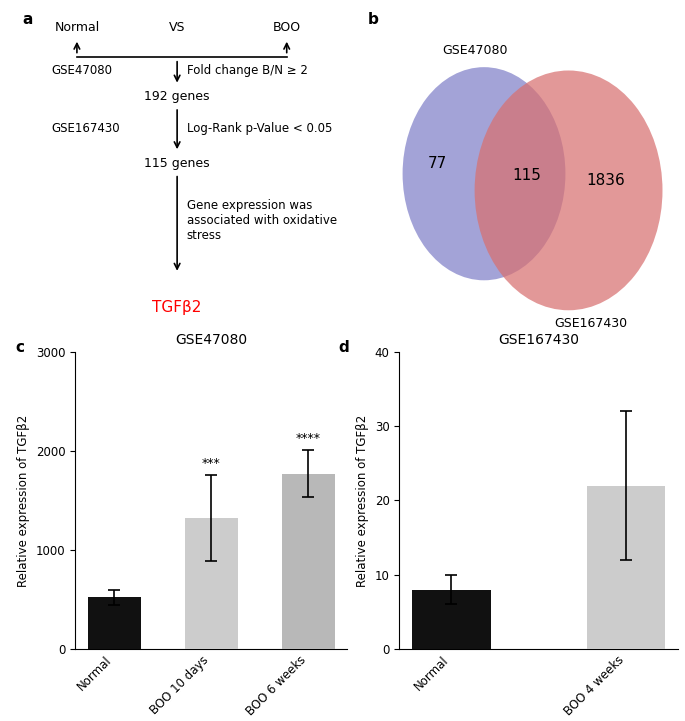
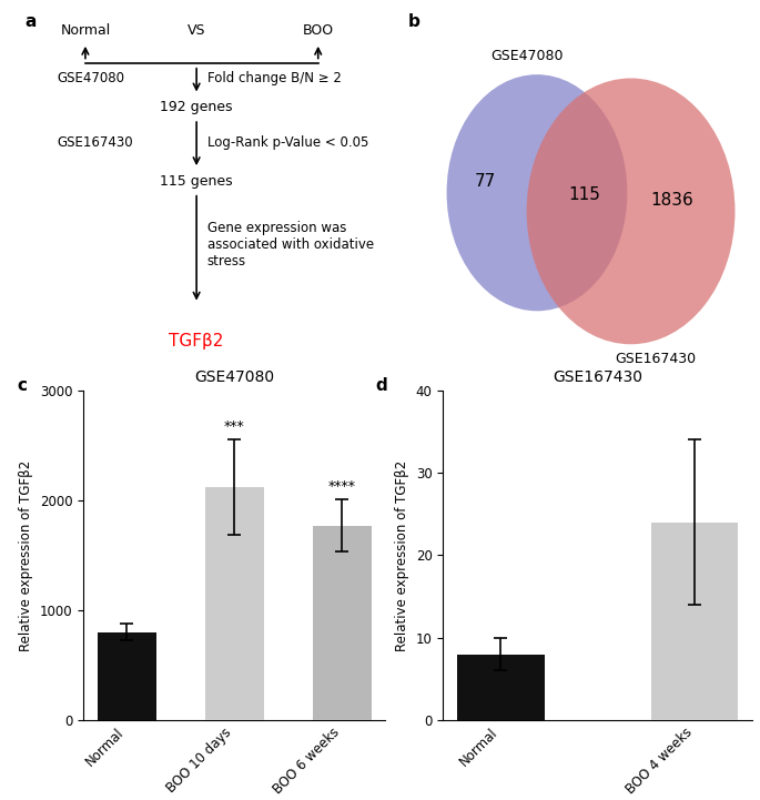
GSE47080/Normal: 520 -> 800
GSE47080/BOO 10 days: 1320 -> 2120
GSE167430/BOO 4 weeks: 22 -> 24
